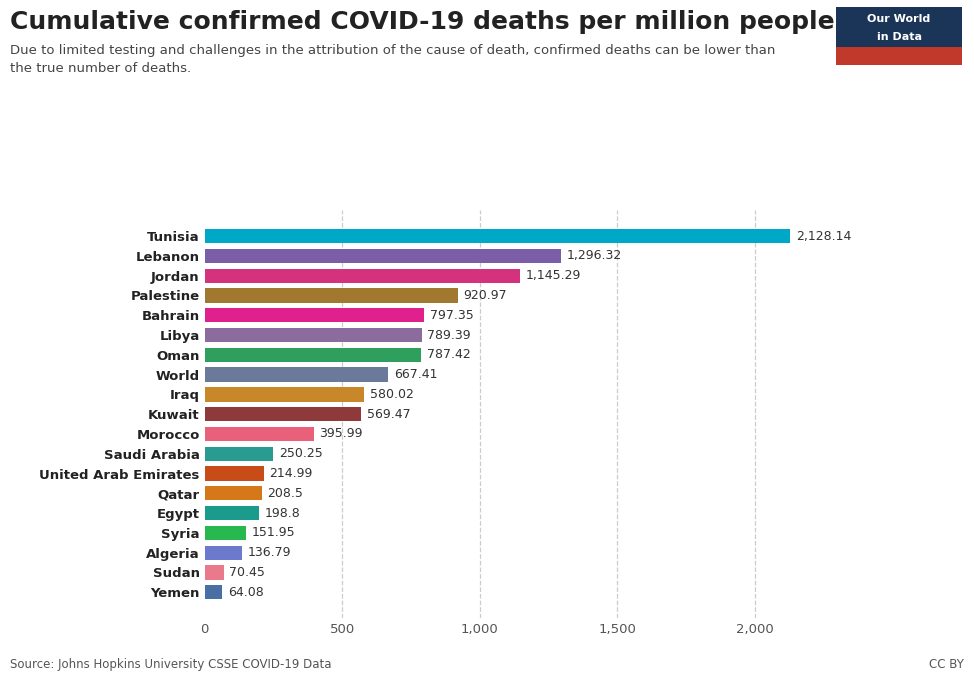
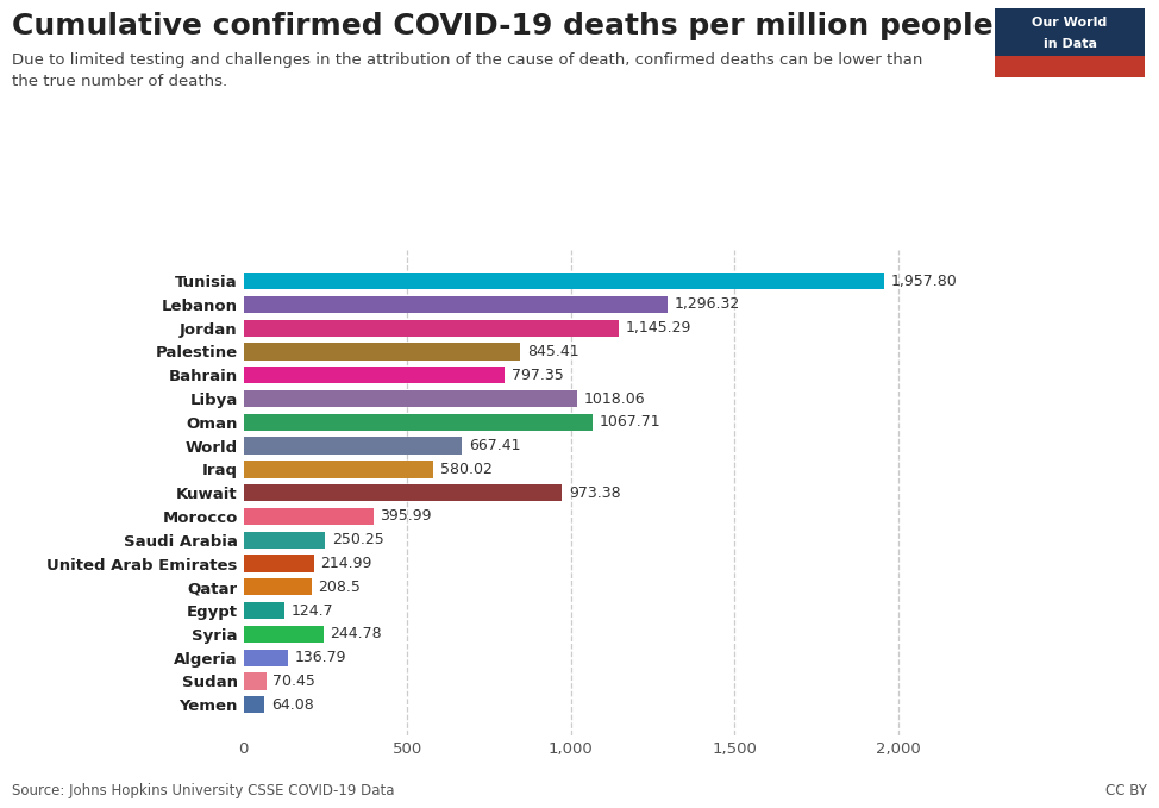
Tunisia: 2,128.14 -> 1,957.80
Palestine: 920.97 -> 845.41
Libya: 789.39 -> 1018.06
Oman: 787.42 -> 1067.71
Kuwait: 569.47 -> 973.38
Egypt: 198.8 -> 124.7
Syria: 151.95 -> 244.78
